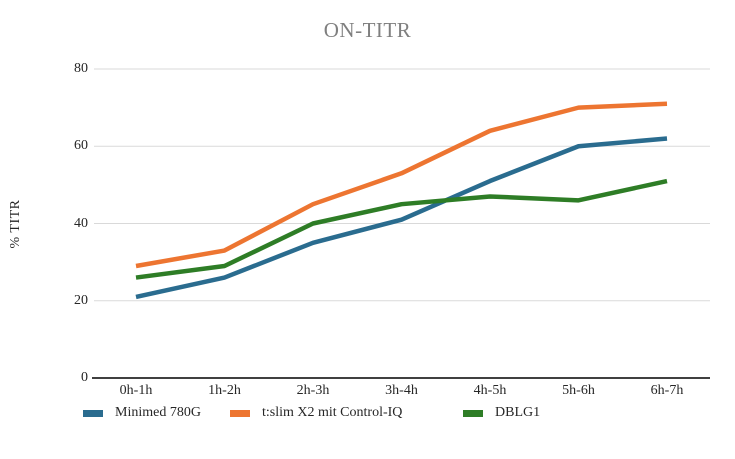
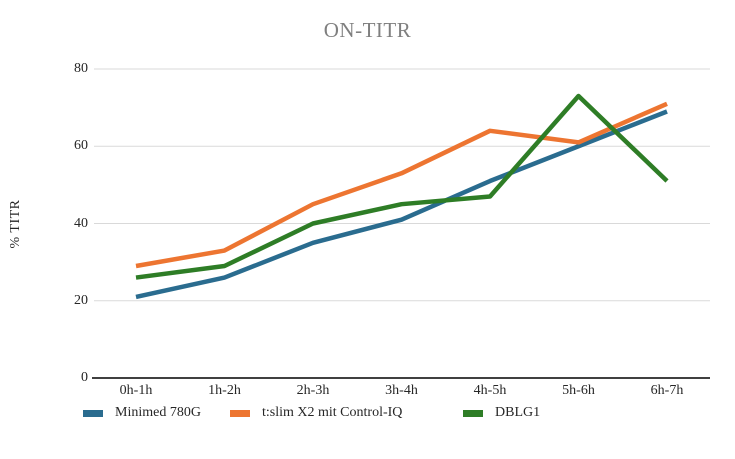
t:slim X2 mit Control-IQ/5h-6h: 70 -> 61
DBLG1/5h-6h: 46 -> 73
Minimed 780G/6h-7h: 62 -> 69
